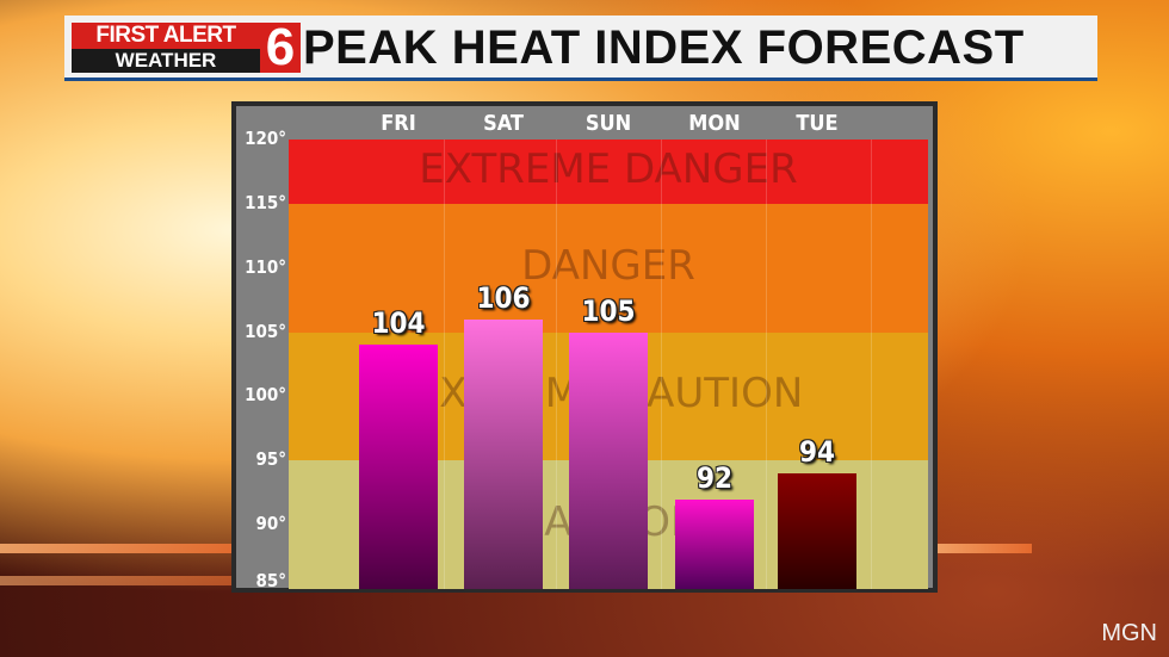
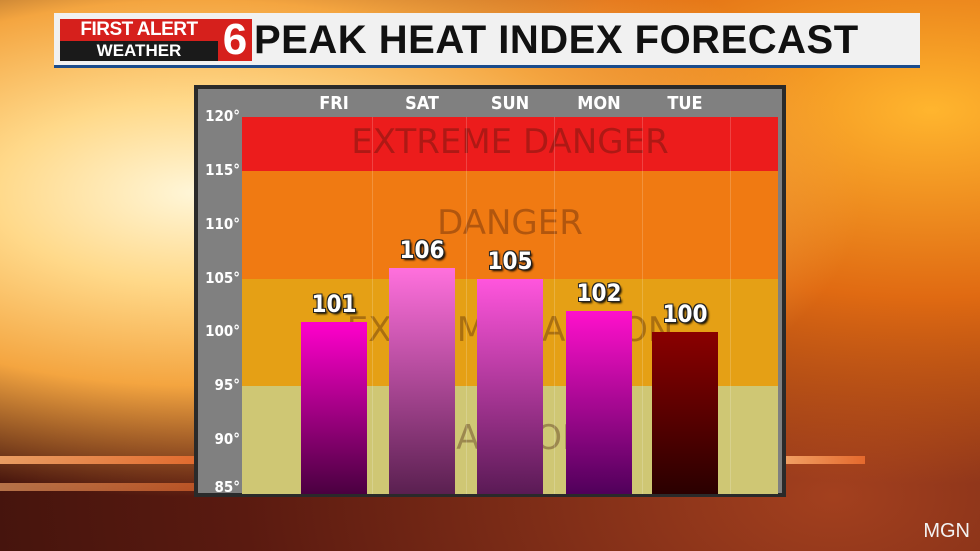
FRI: 104 -> 101
MON: 92 -> 102
TUE: 94 -> 100
